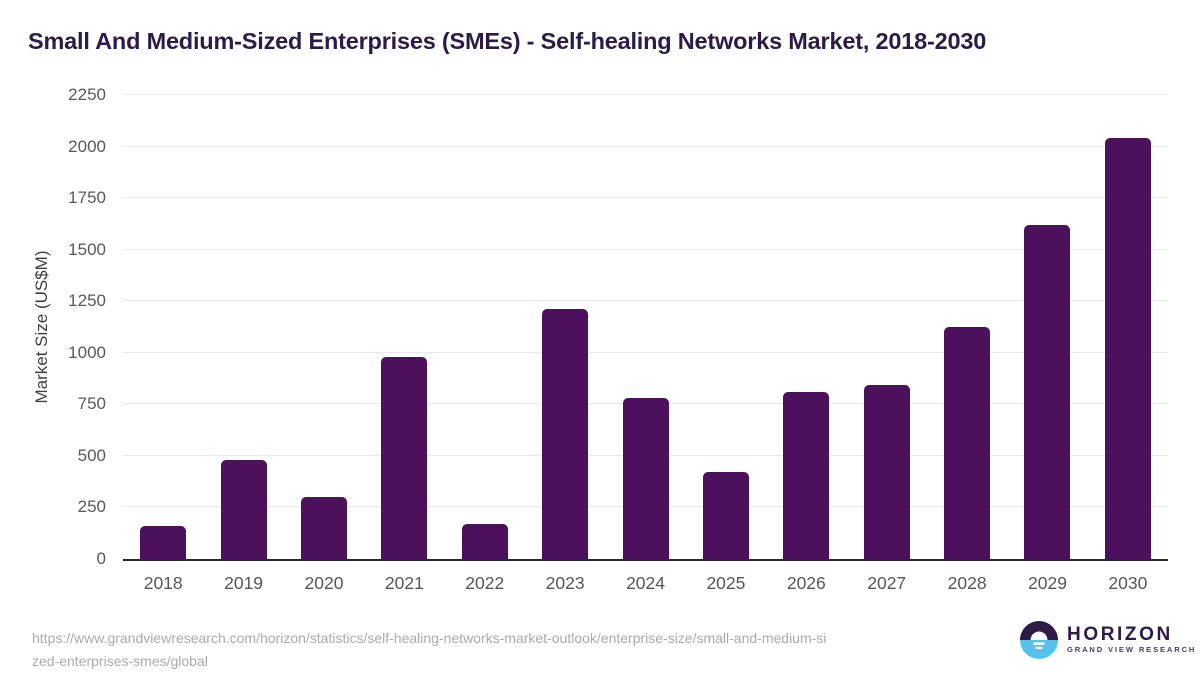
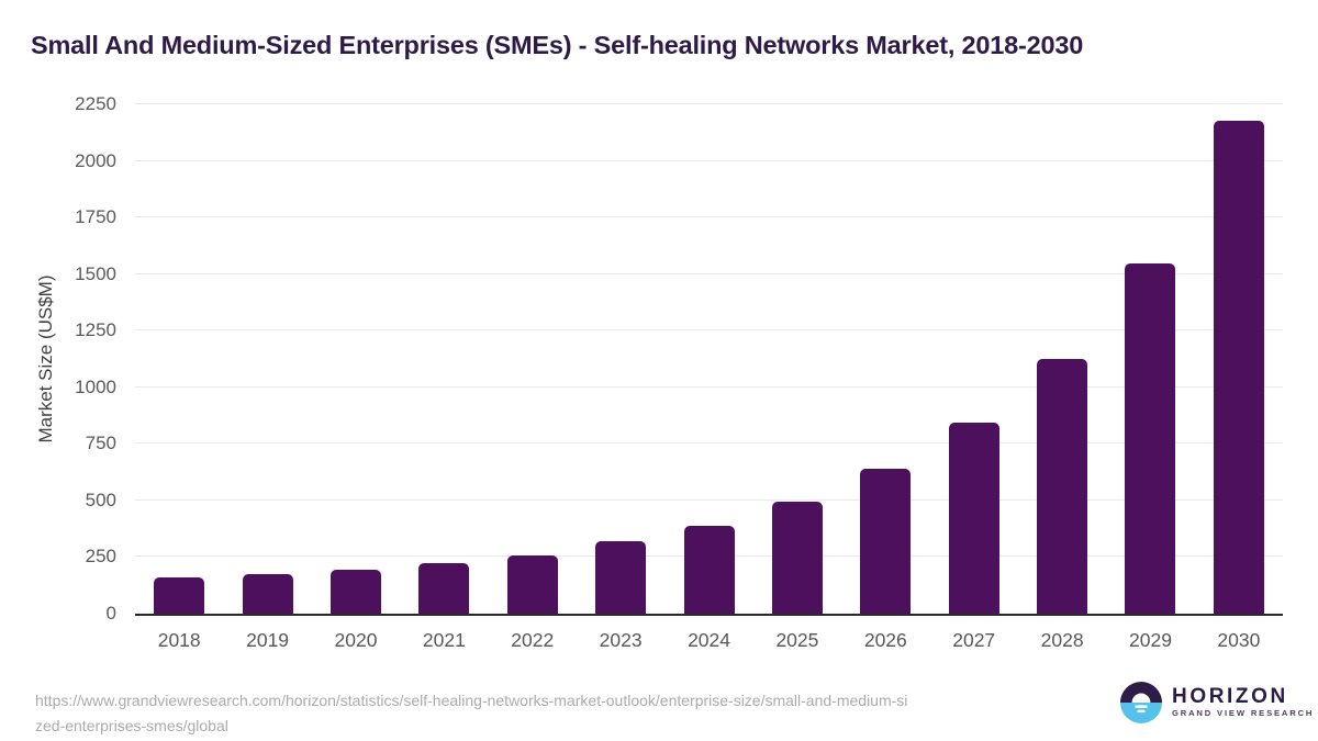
2019: 480 -> 170
2020: 300 -> 190
2021: 980 -> 220
2022: 170 -> 260
2023: 1210 -> 320
2024: 780 -> 390
2025: 420 -> 490
2026: 810 -> 640
2029: 1620 -> 1540
2030: 2040 -> 2180
